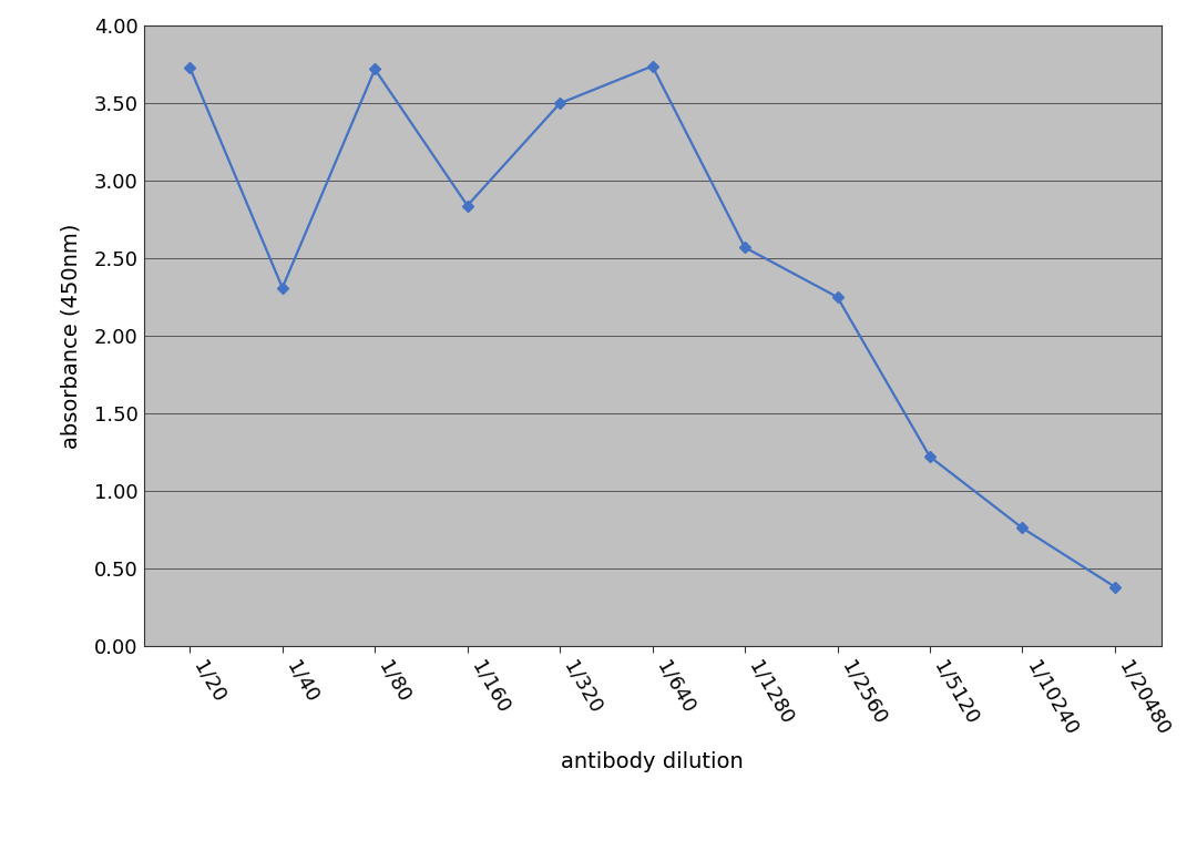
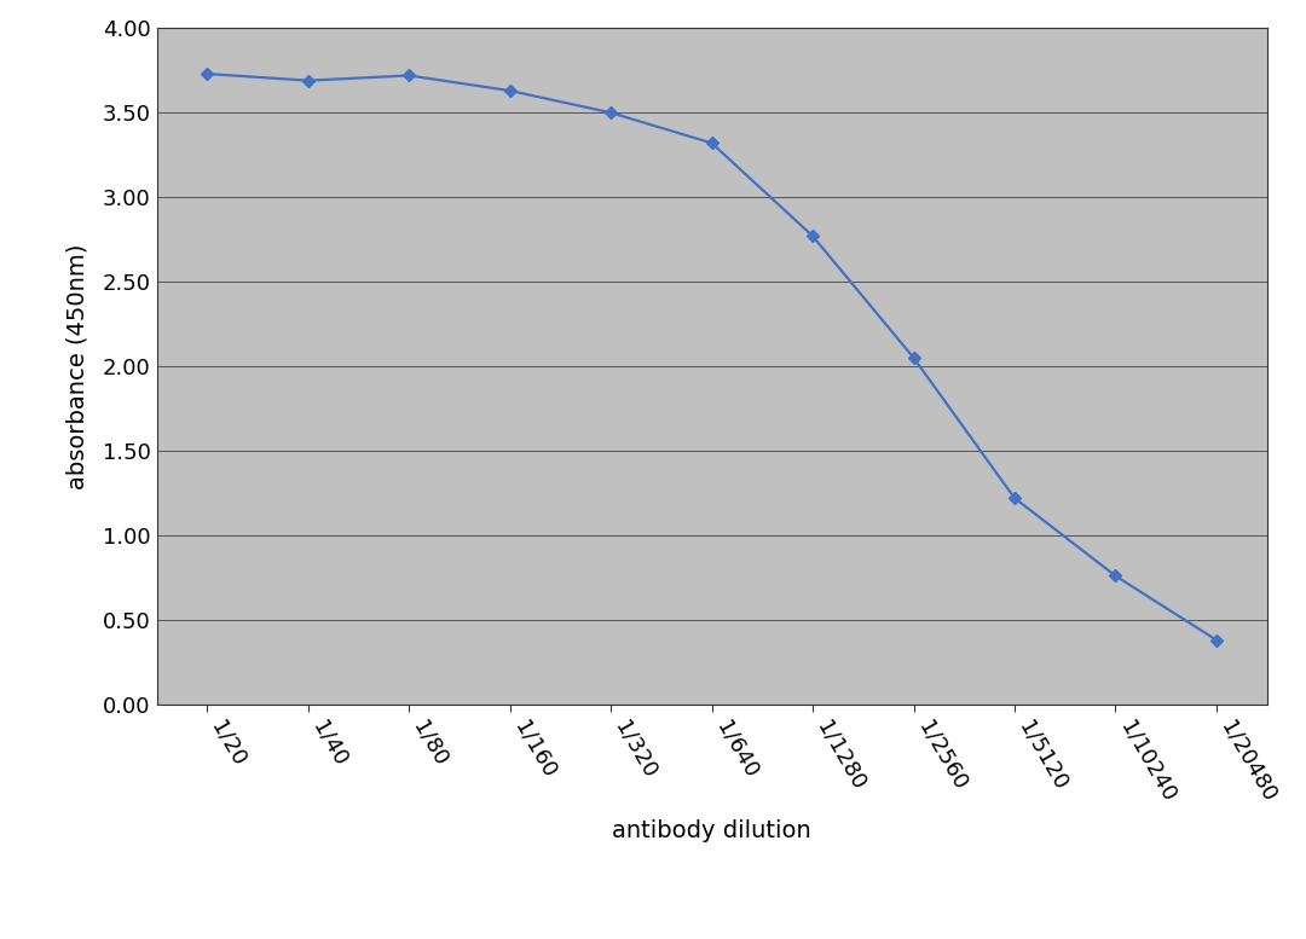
1/40: 2.31 -> 3.69
1/160: 2.84 -> 3.63
1/640: 3.74 -> 3.32
1/1280: 2.57 -> 2.77
1/2560: 2.25 -> 2.05
